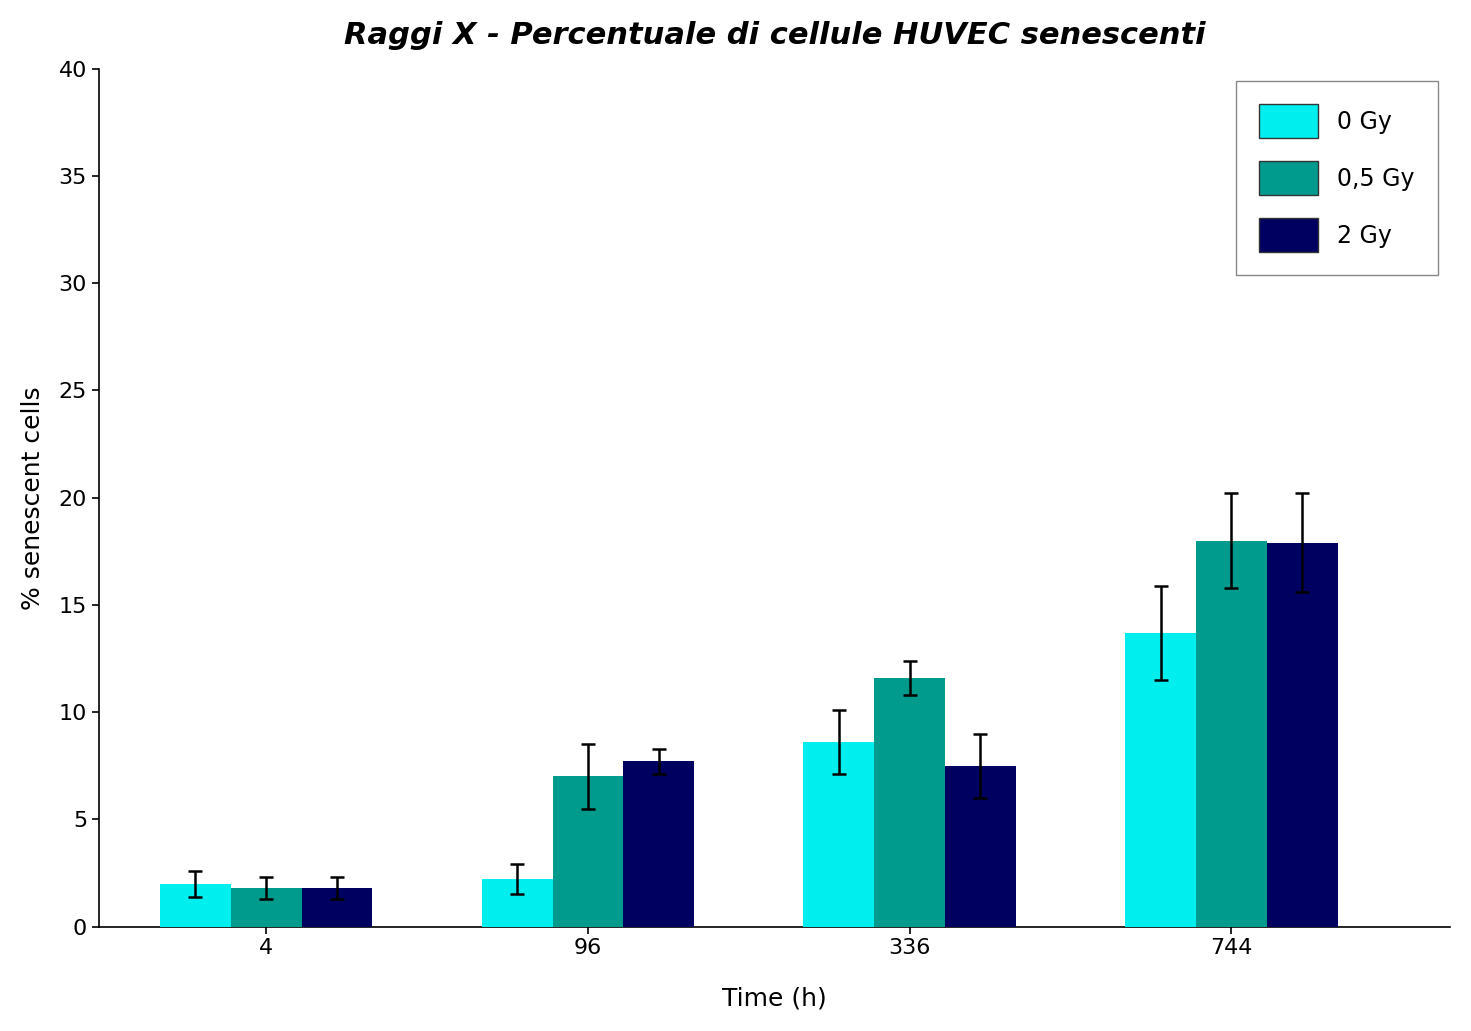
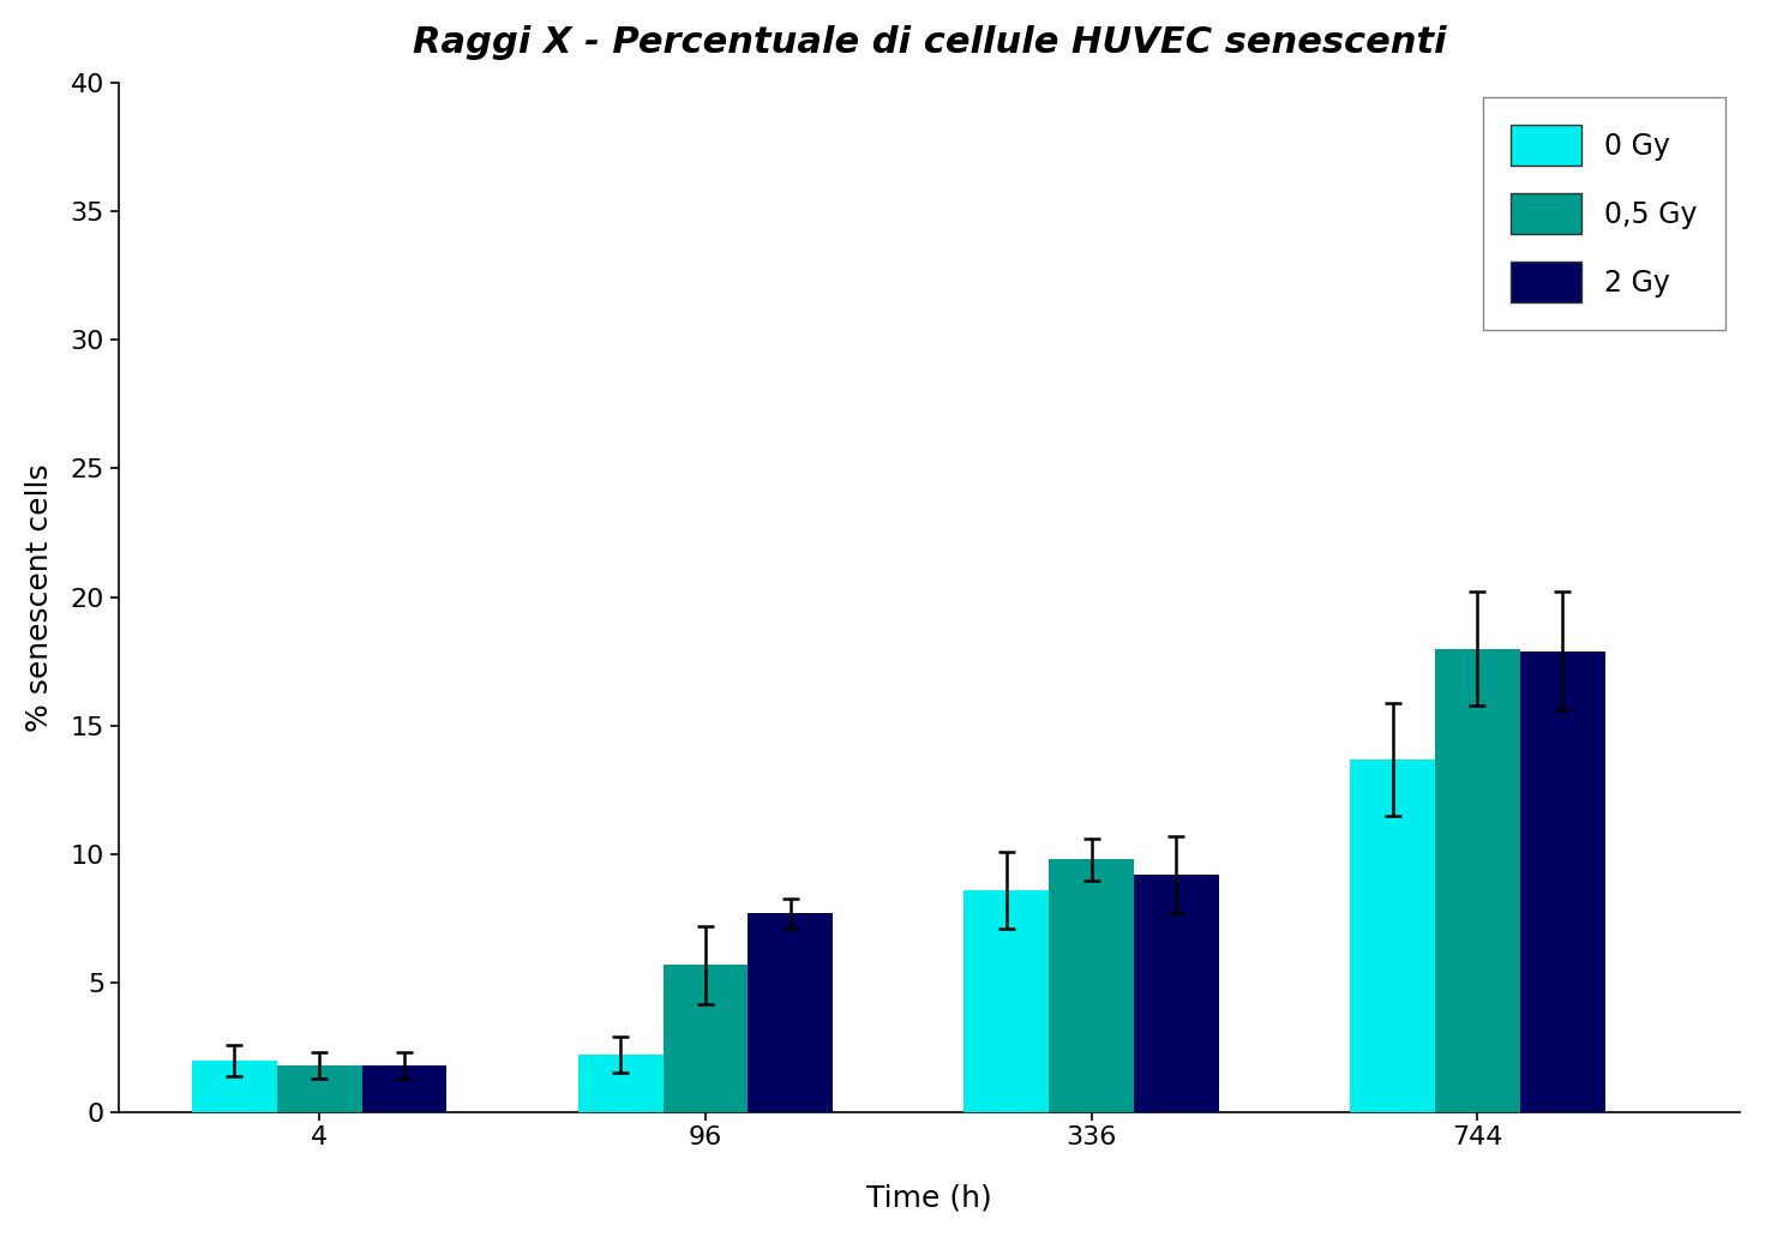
0,5 Gy/96: 7.0 -> 5.7
0,5 Gy/336: 11.6 -> 9.8
2 Gy/336: 7.5 -> 9.2
